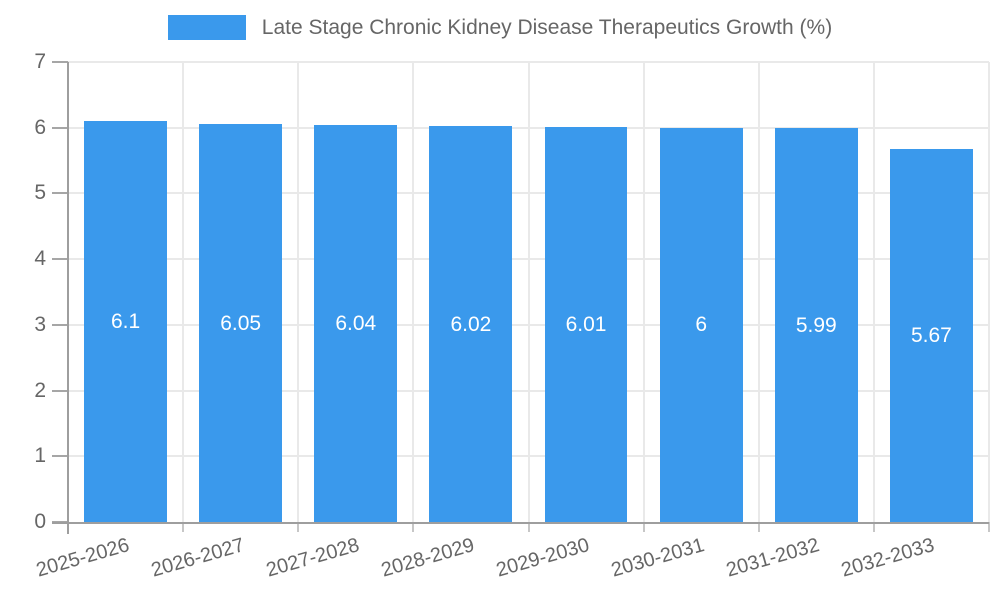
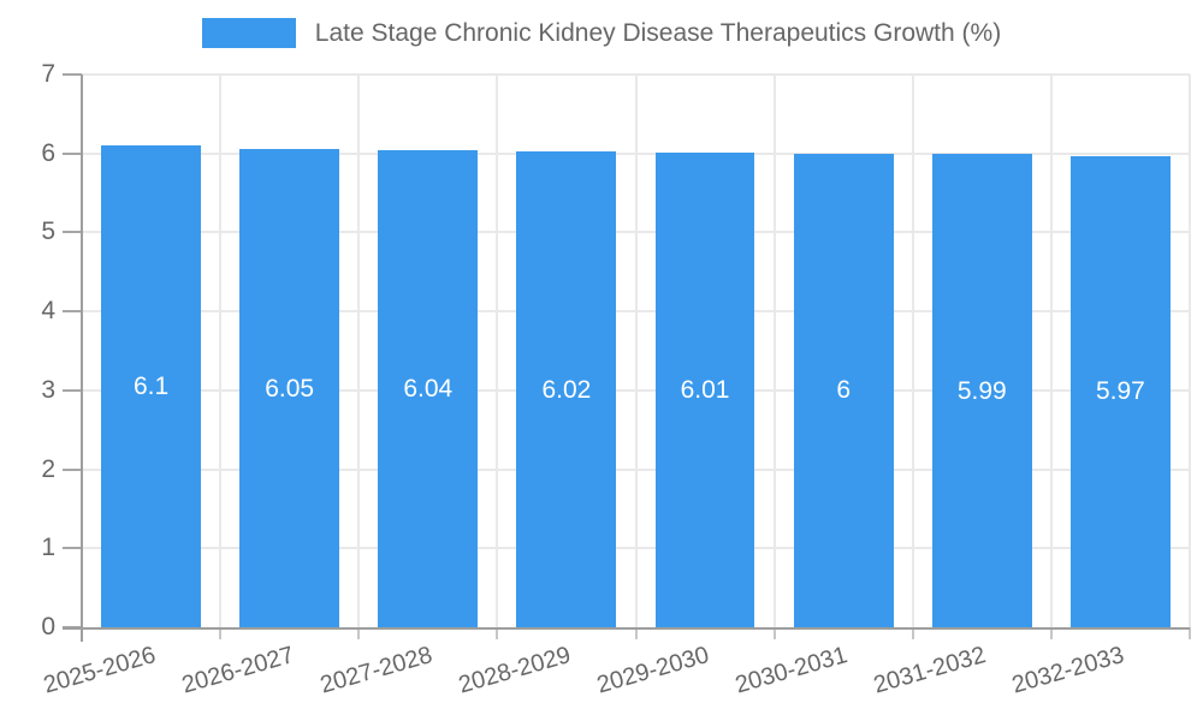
2032-2033: 5.67 -> 5.97
